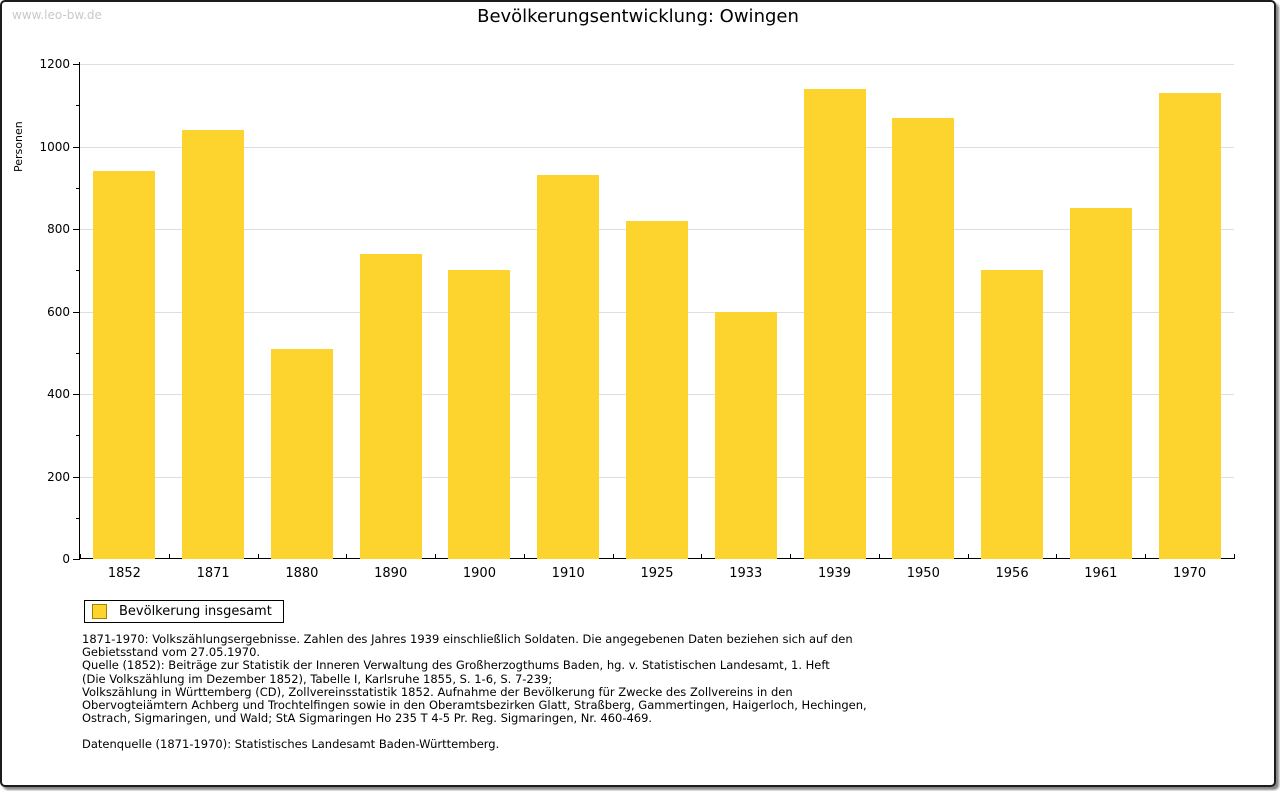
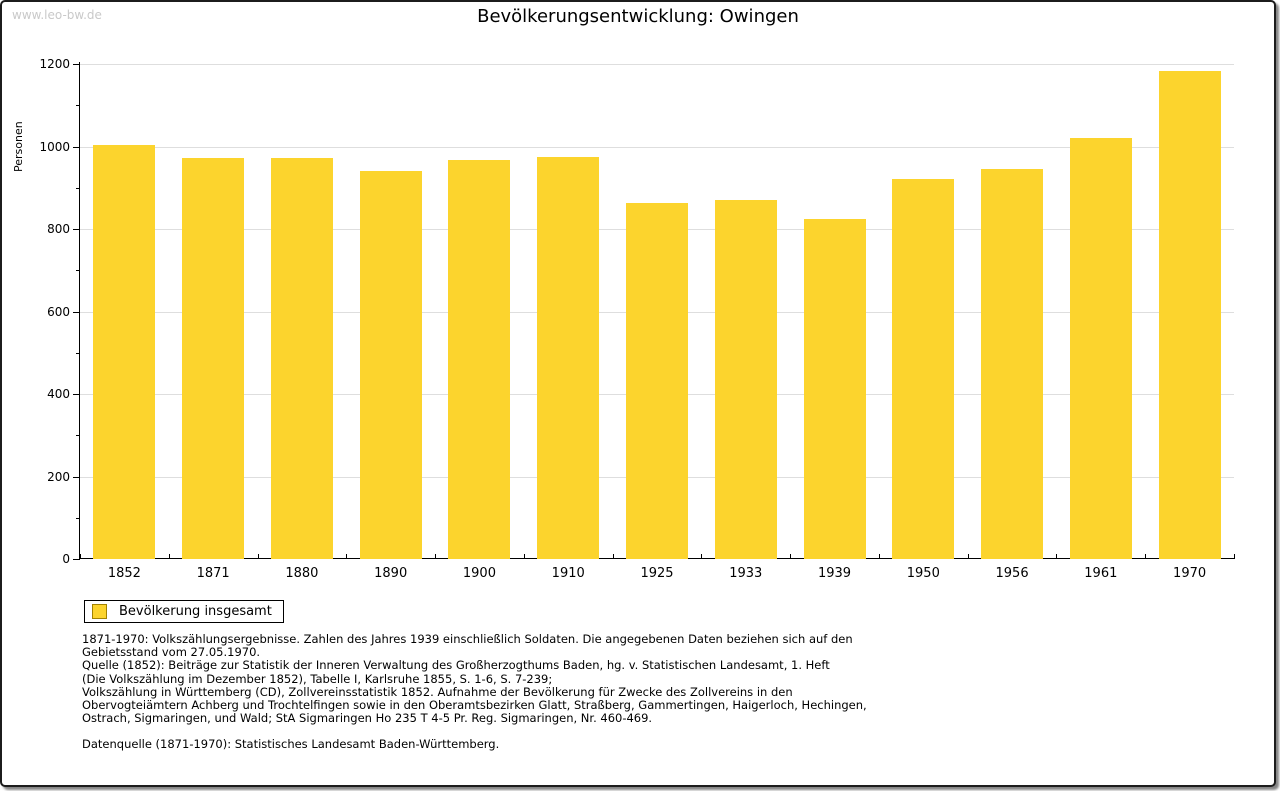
1852: 940 -> 1000
1871: 1040 -> 970
1880: 510 -> 970
1890: 740 -> 940
1900: 700 -> 970
1910: 930 -> 980
1925: 820 -> 860
1933: 600 -> 870
1939: 1140 -> 820
1950: 1070 -> 920
1956: 700 -> 950
1961: 850 -> 1020
1970: 1130 -> 1180
